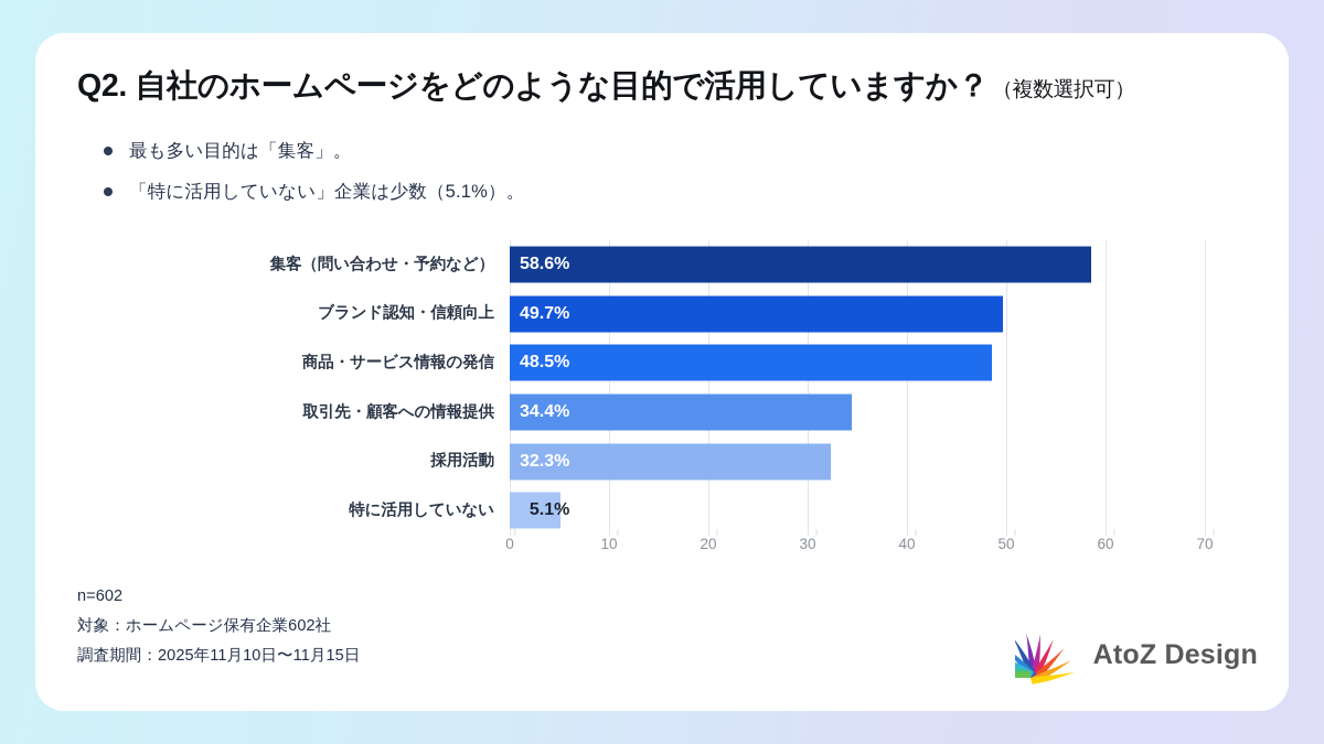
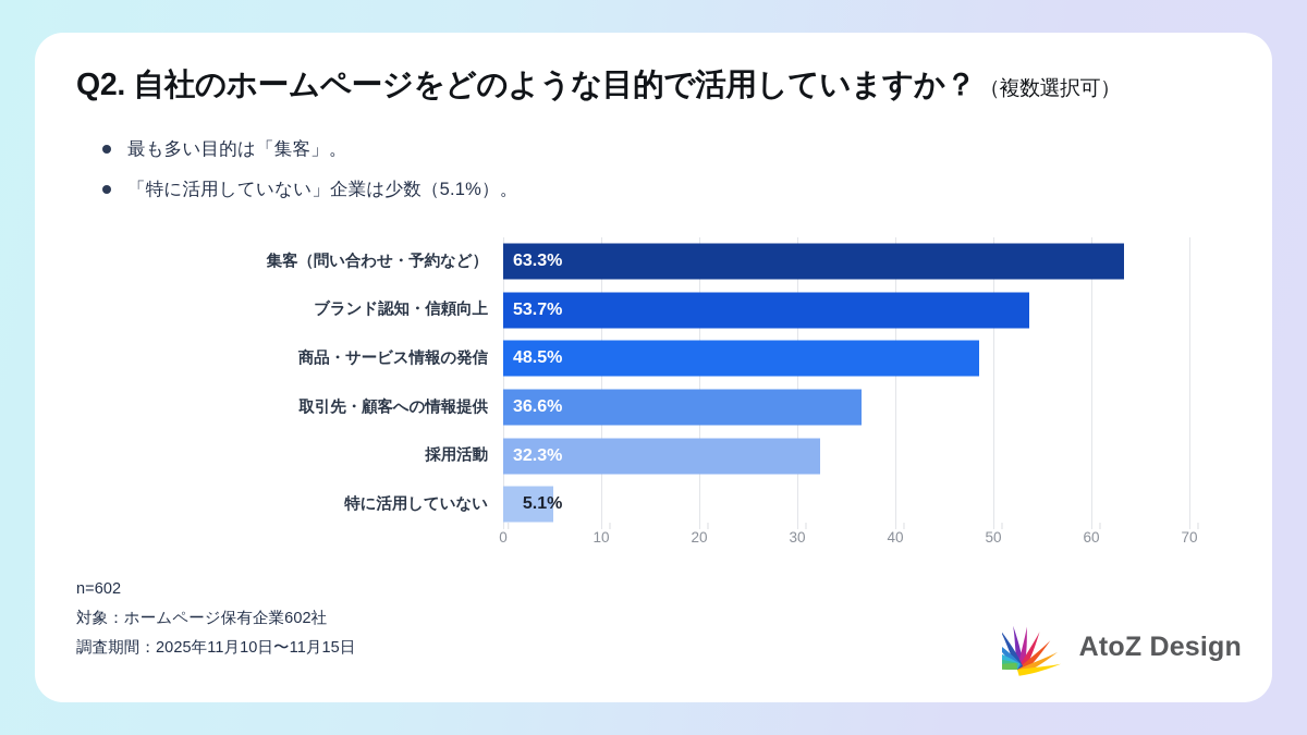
集客（問い合わせ・予約など）: 58.6% -> 63.3%
ブランド認知・信頼向上: 49.7% -> 53.7%
取引先・顧客への情報提供: 34.4% -> 36.6%
